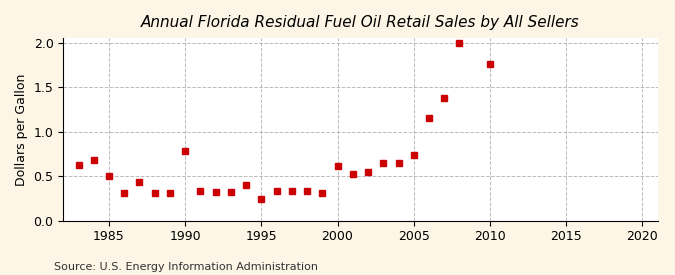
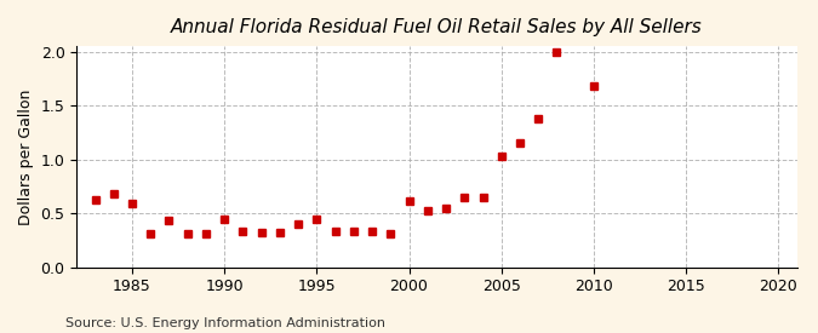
1985: 0.50 -> 0.59
1990: 0.78 -> 0.45
1995: 0.24 -> 0.45
2005: 0.74 -> 1.03
2010: 1.76 -> 1.68
